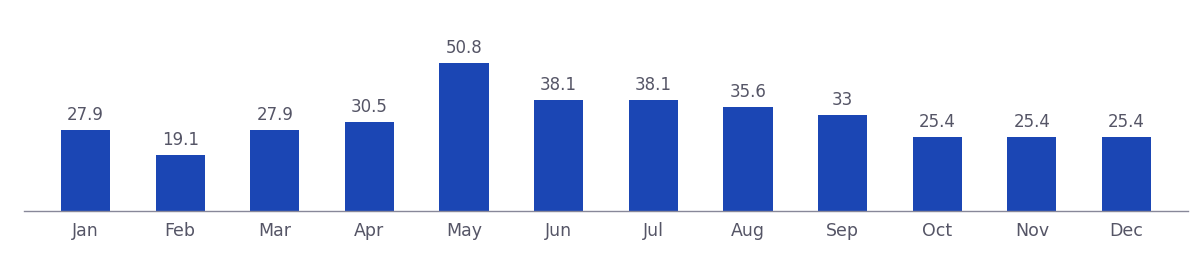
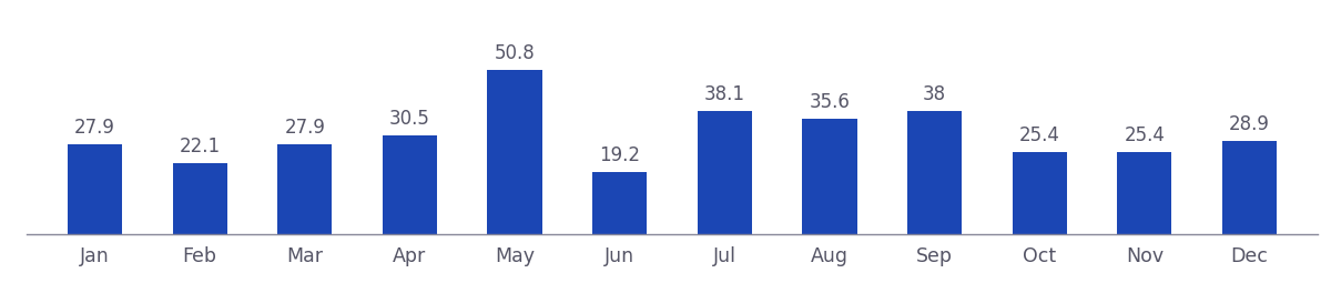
Feb: 19.1 -> 22.1
Jun: 38.1 -> 19.2
Sep: 33 -> 38
Dec: 25.4 -> 28.9
